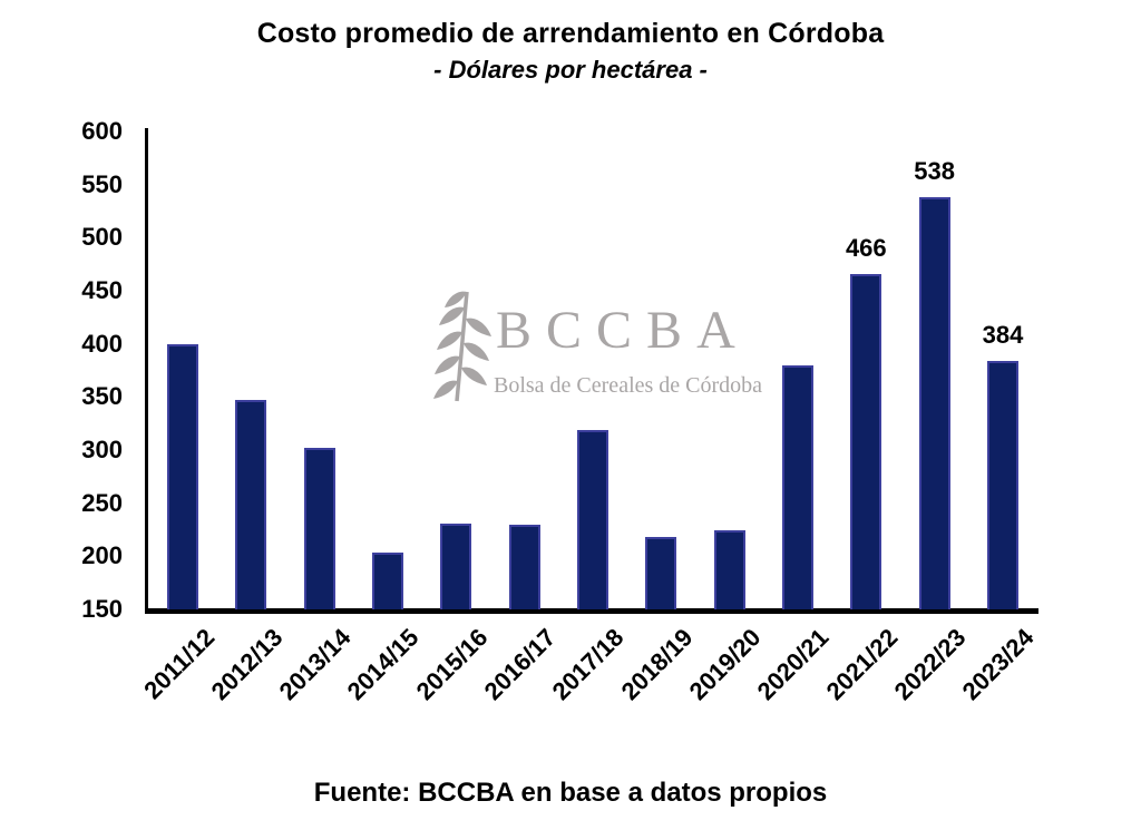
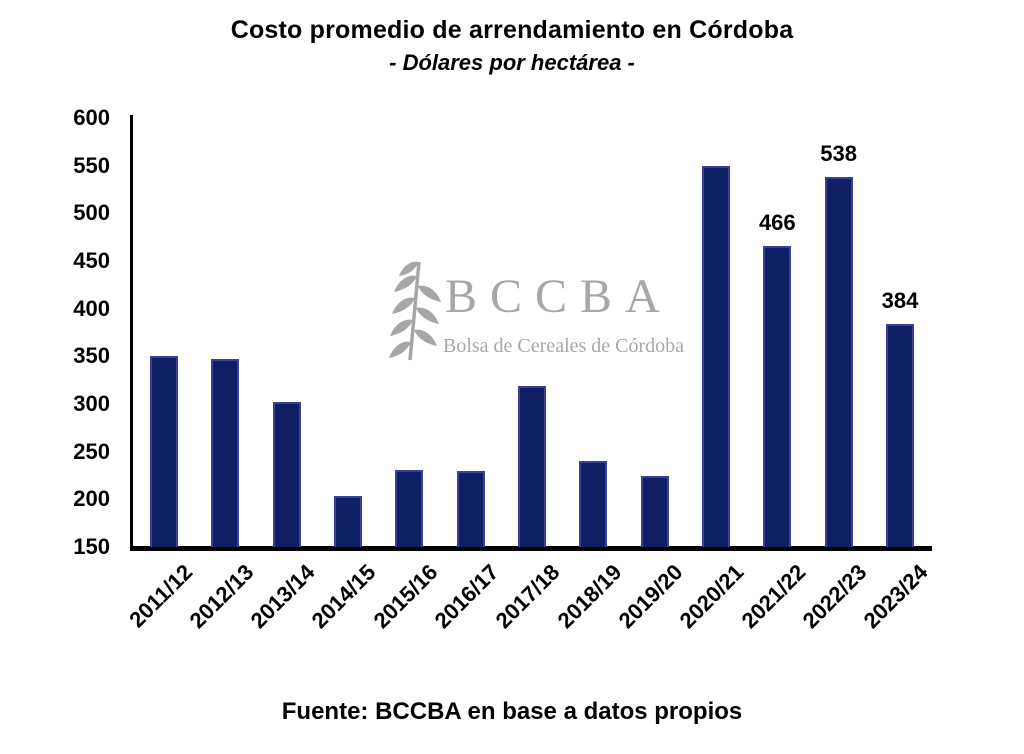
2011/12: 400 -> 350
2018/19: 220 -> 240
2020/21: 380 -> 550
